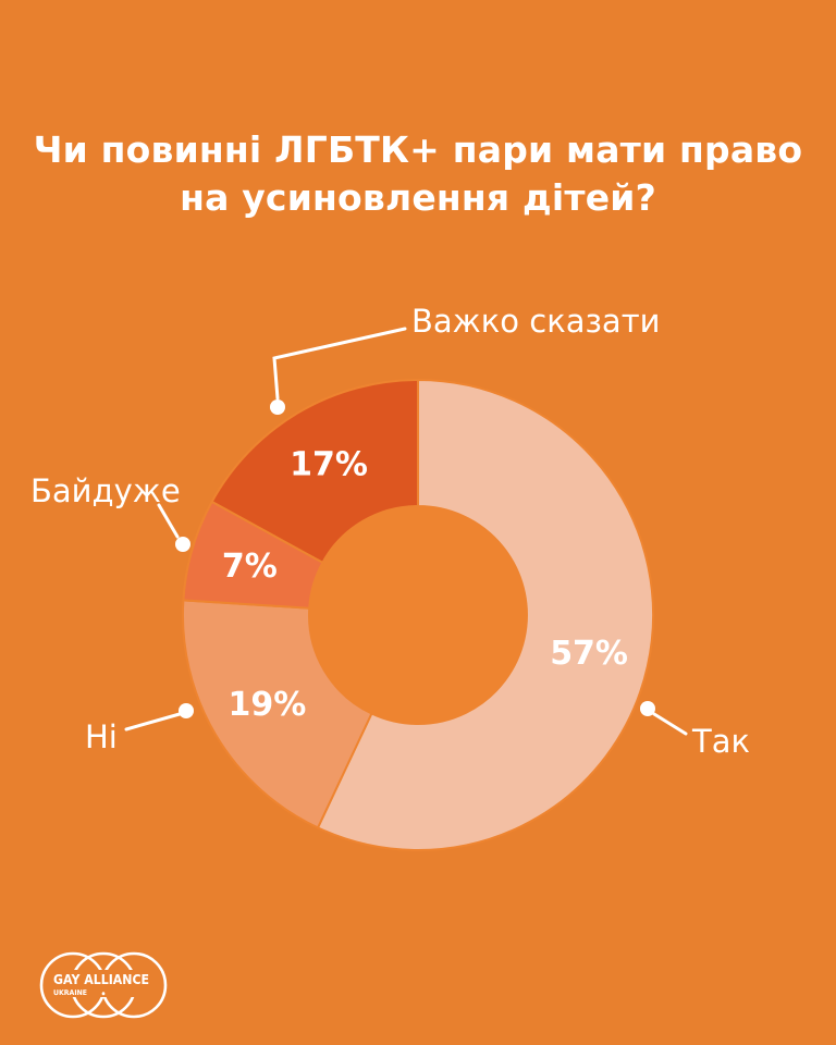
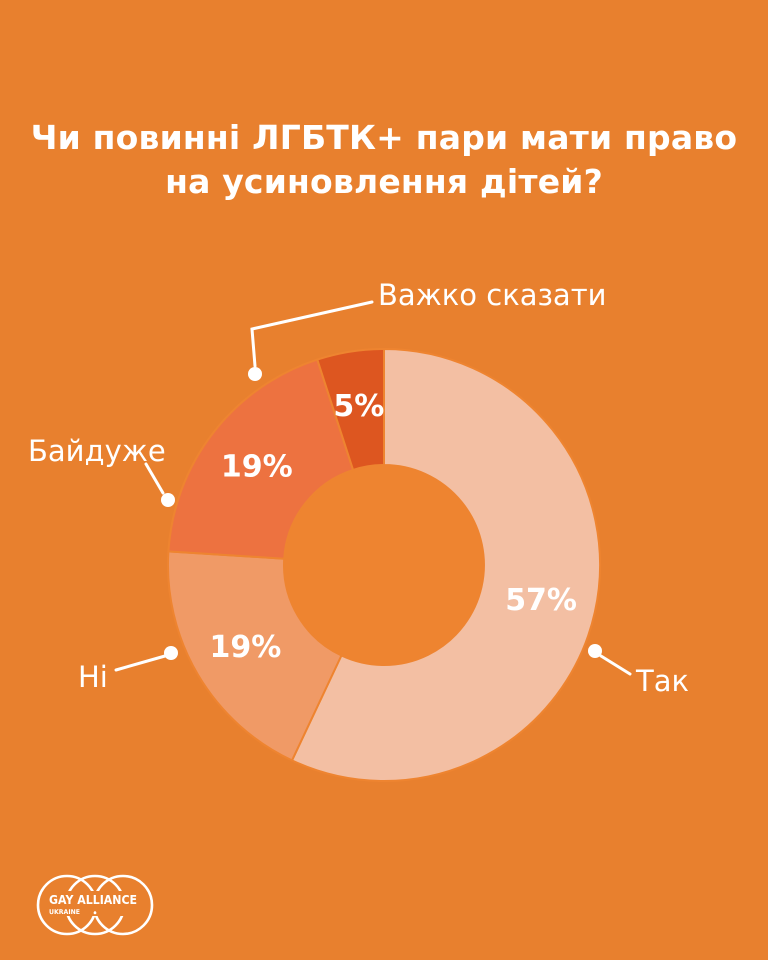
Байдуже: 7% -> 19%
Важко сказати: 17% -> 5%
